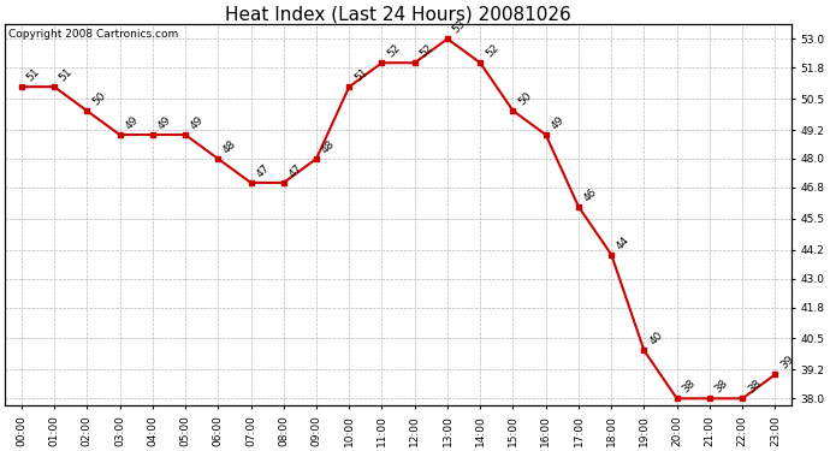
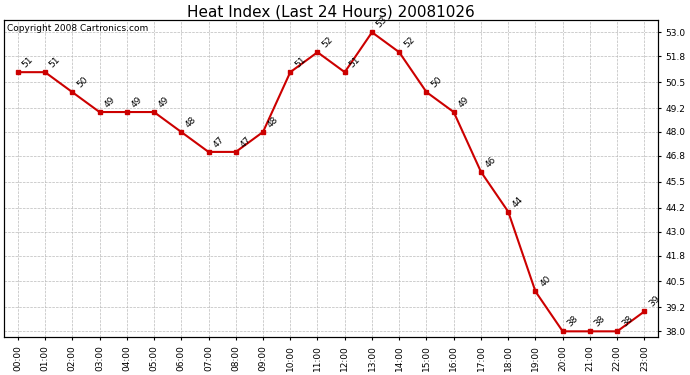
12:00: 52 -> 51
